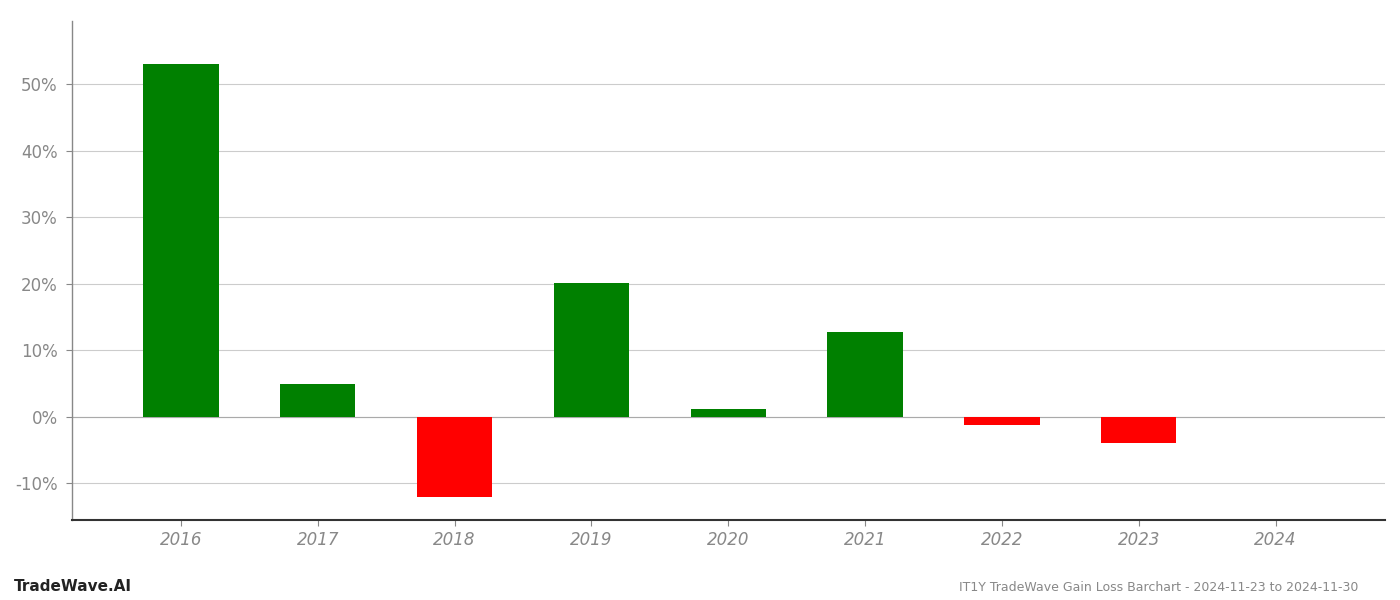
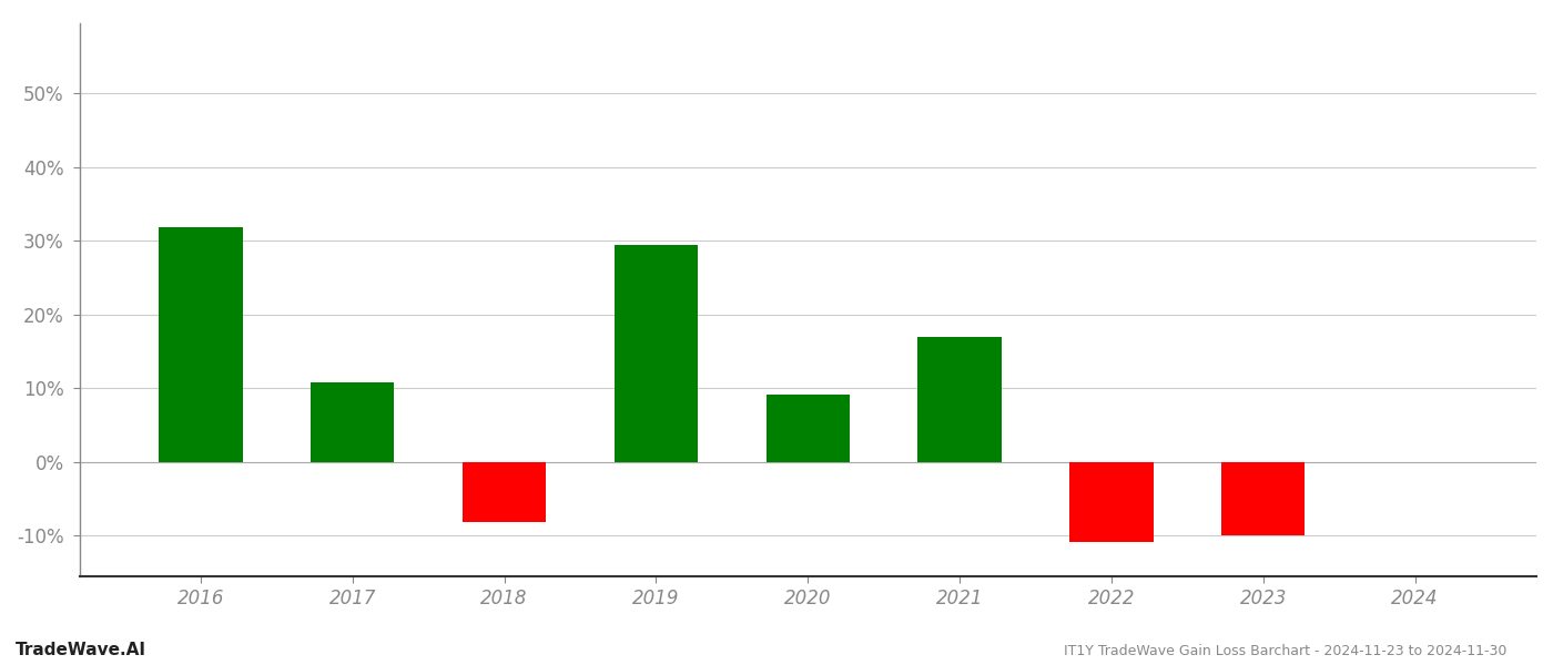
2016: 53.1% -> 31.8%
2017: 5.0% -> 10.8%
2018: -12.1% -> -8.2%
2019: 20.1% -> 29.4%
2020: 1.1% -> 9.2%
2021: 12.8% -> 17.0%
2022: -1.2% -> -10.8%
2023: -4.0% -> -10.0%
